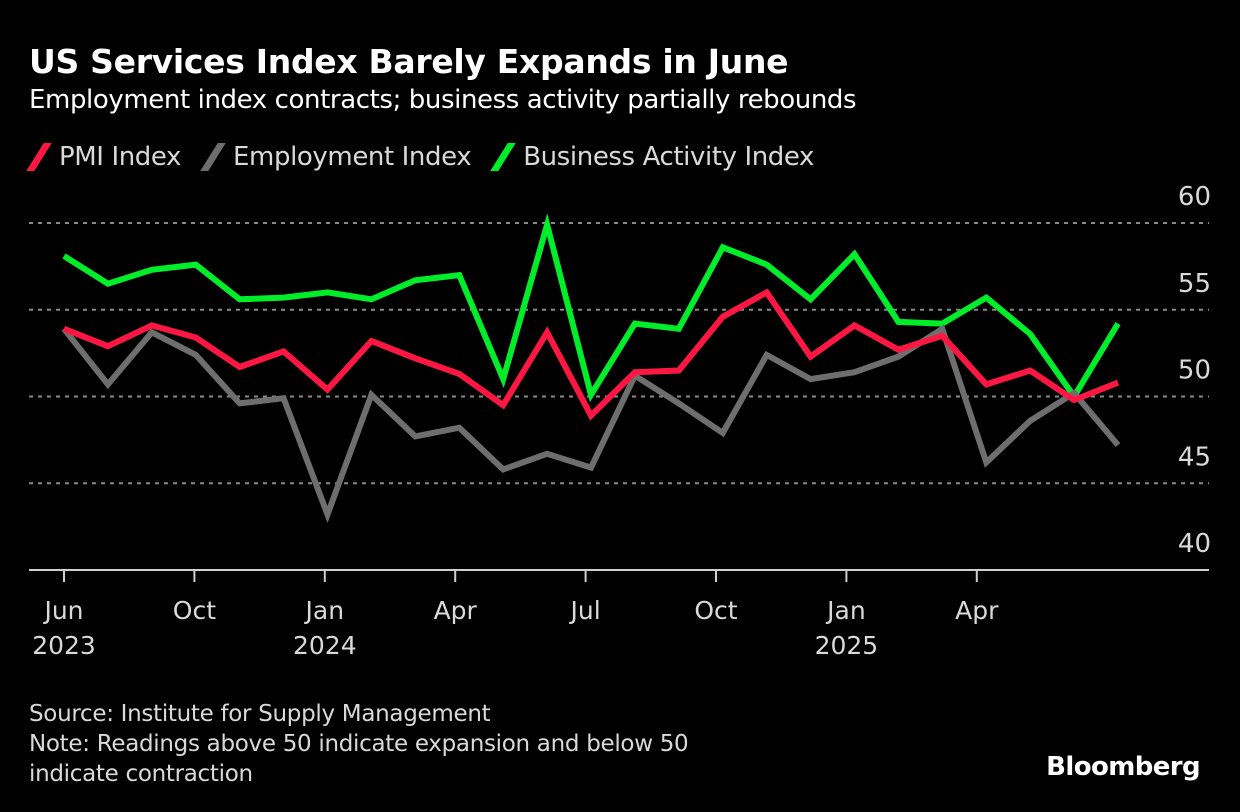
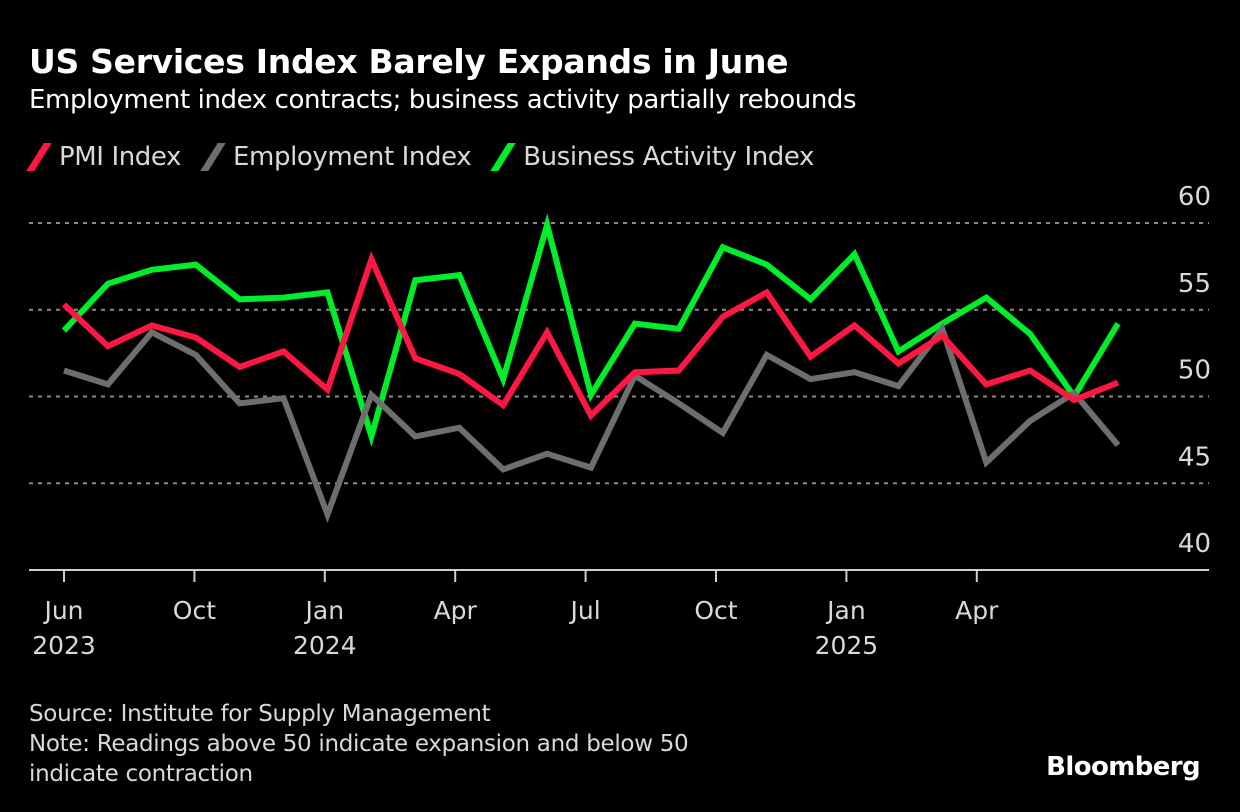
PMI Index/Jun 2023: 53.9 -> 55.3
Employment Index/Jun 2023: 53.9 -> 51.5
Business Activity Index/Jun 2023: 58.1 -> 53.8
PMI Index/Jan 2024: 53.2 -> 57.9
Business Activity Index/Jan 2024: 55.6 -> 47.7
PMI Index/Jan 2025: 52.7 -> 51.9
Employment Index/Jan 2025: 52.3 -> 50.6
Business Activity Index/Jan 2025: 54.3 -> 52.6
